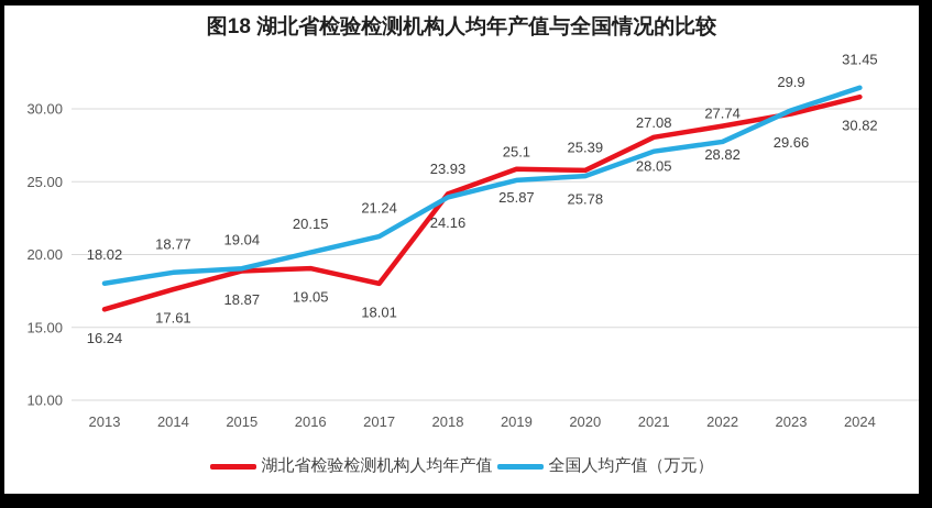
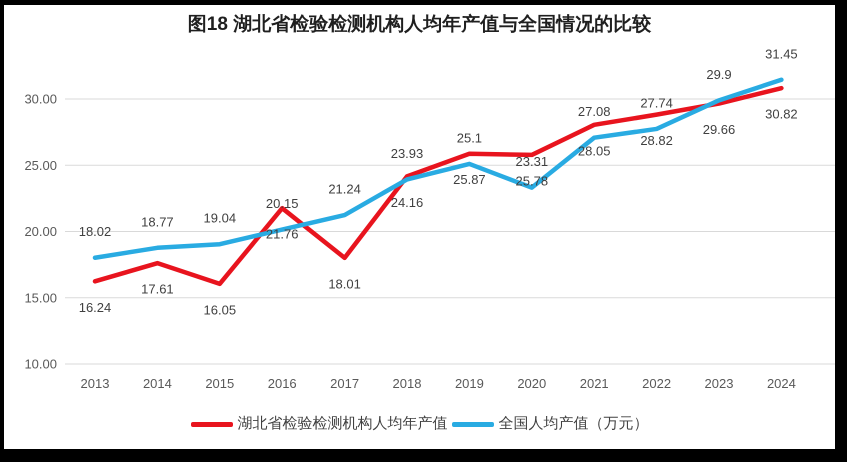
湖北省检验检测机构人均年产值/2015: 18.87 -> 16.05
湖北省检验检测机构人均年产值/2016: 19.05 -> 21.76
全国人均产值（万元）/2020: 25.39 -> 23.31
